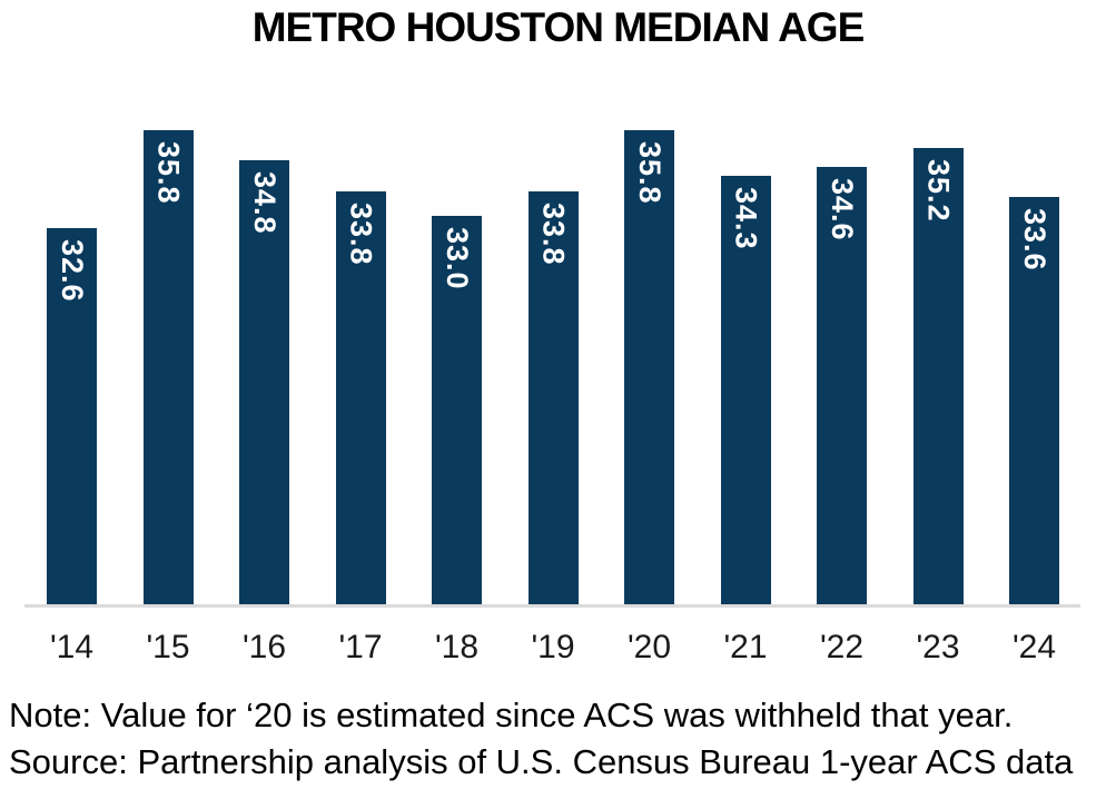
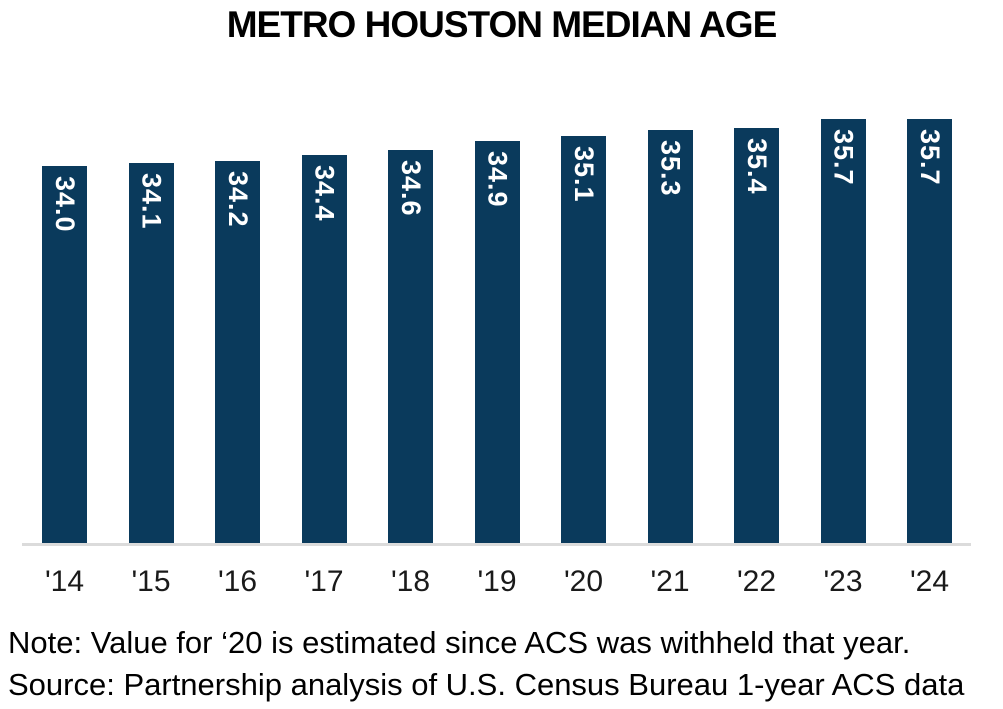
'14: 32.6 -> 34.0
'15: 35.8 -> 34.1
'16: 34.8 -> 34.2
'17: 33.8 -> 34.4
'18: 33.0 -> 34.6
'19: 33.8 -> 34.9
'20: 35.8 -> 35.1
'21: 34.3 -> 35.3
'22: 34.6 -> 35.4
'23: 35.2 -> 35.7
'24: 33.6 -> 35.7
